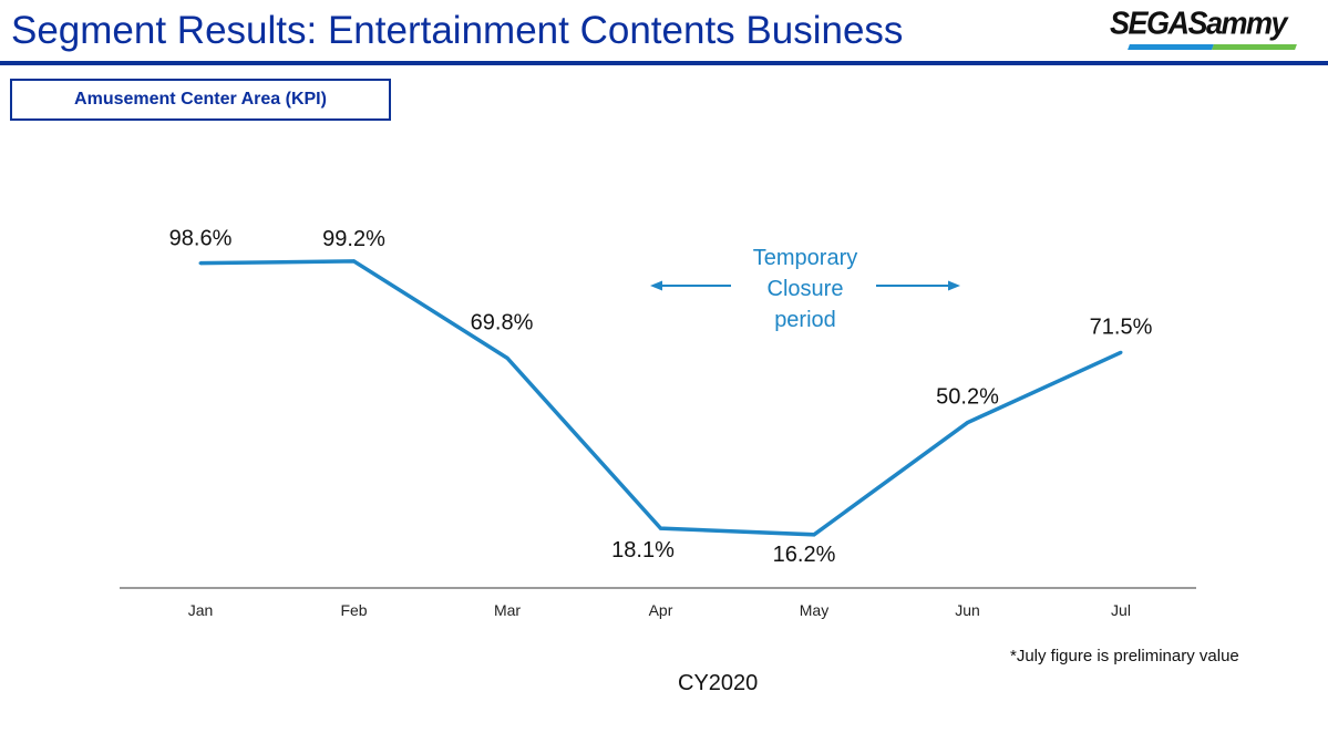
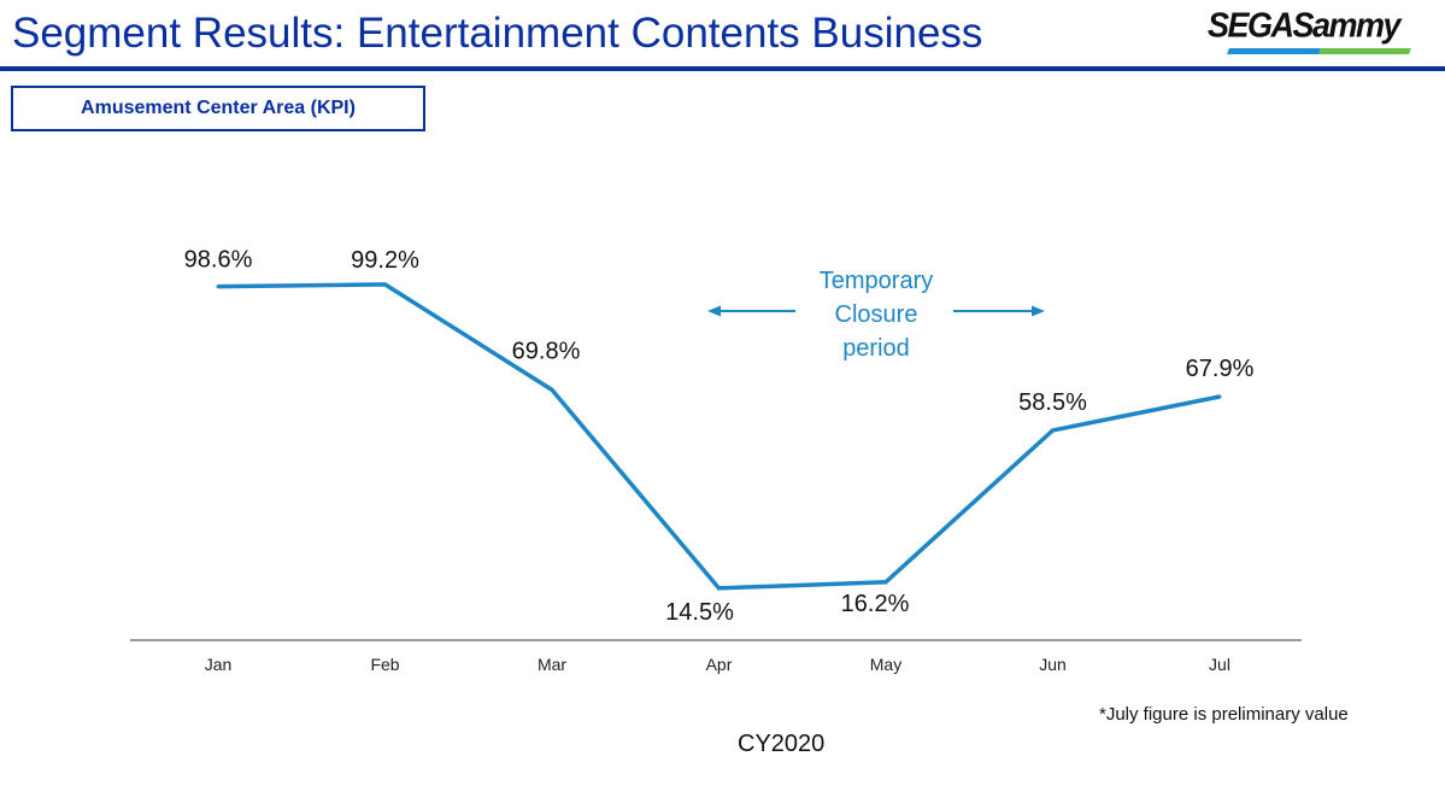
Apr: 18.1% -> 14.5%
Jun: 50.2% -> 58.5%
Jul: 71.5% -> 67.9%
